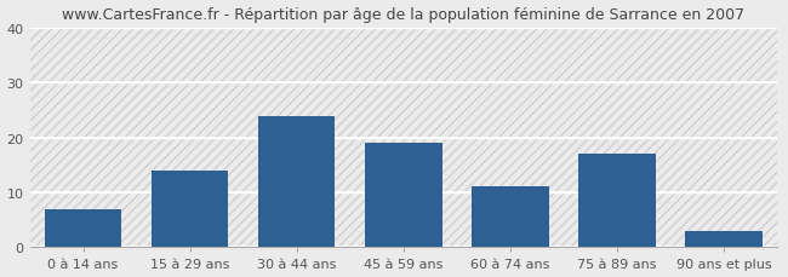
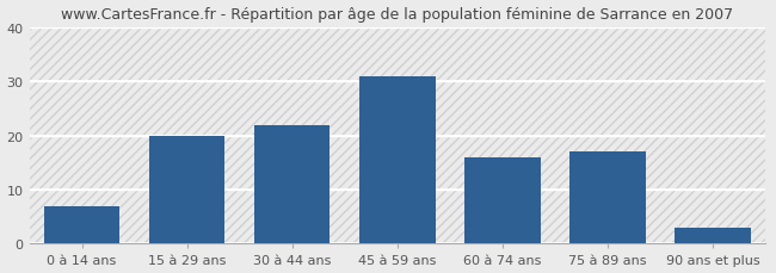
15 à 29 ans: 14 -> 20
30 à 44 ans: 24 -> 22
45 à 59 ans: 19 -> 31
60 à 74 ans: 11 -> 16
